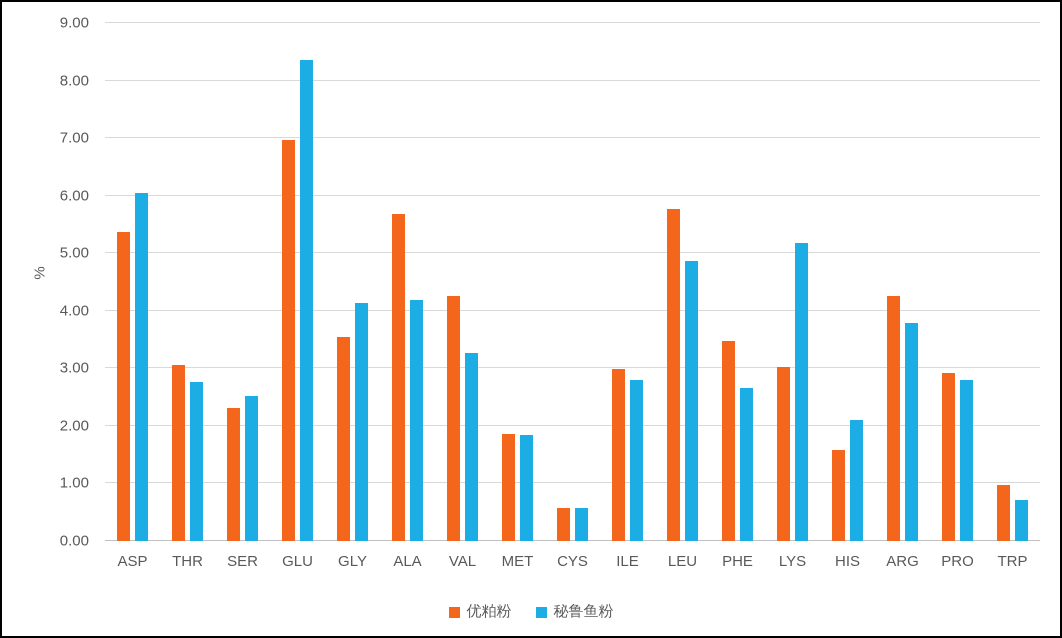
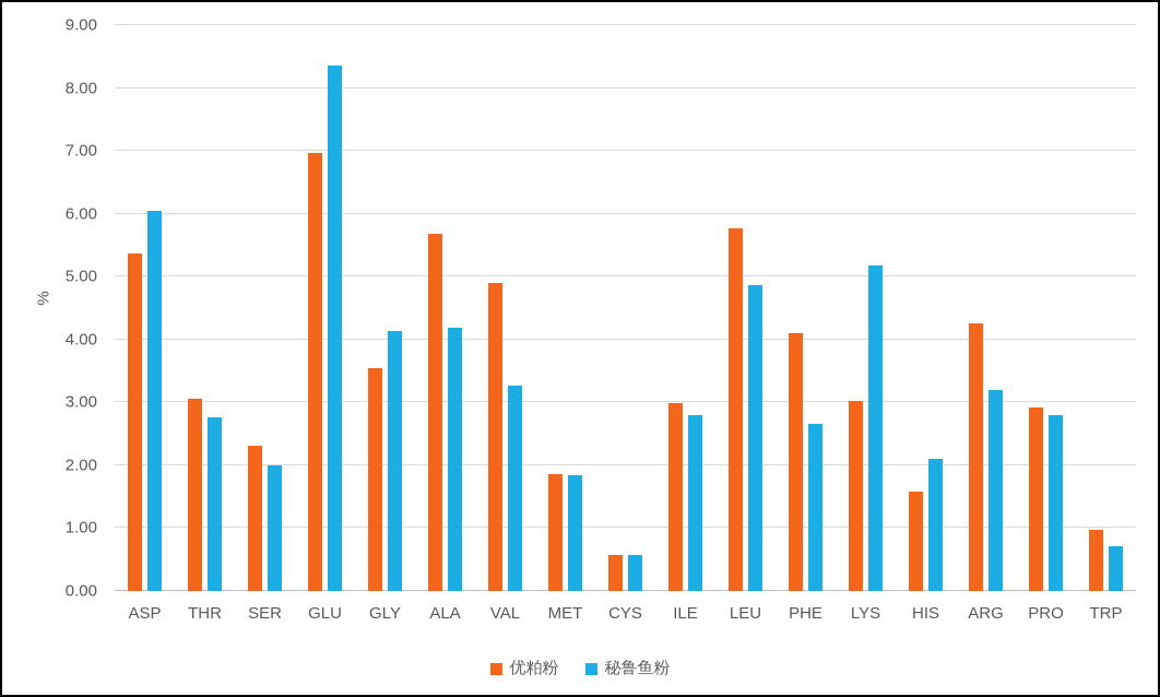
秘鲁鱼粉/SER: 2.5 -> 2.0
优粕粉/VAL: 4.3 -> 4.9
优粕粉/PHE: 3.5 -> 4.1
秘鲁鱼粉/ARG: 3.8 -> 3.2
